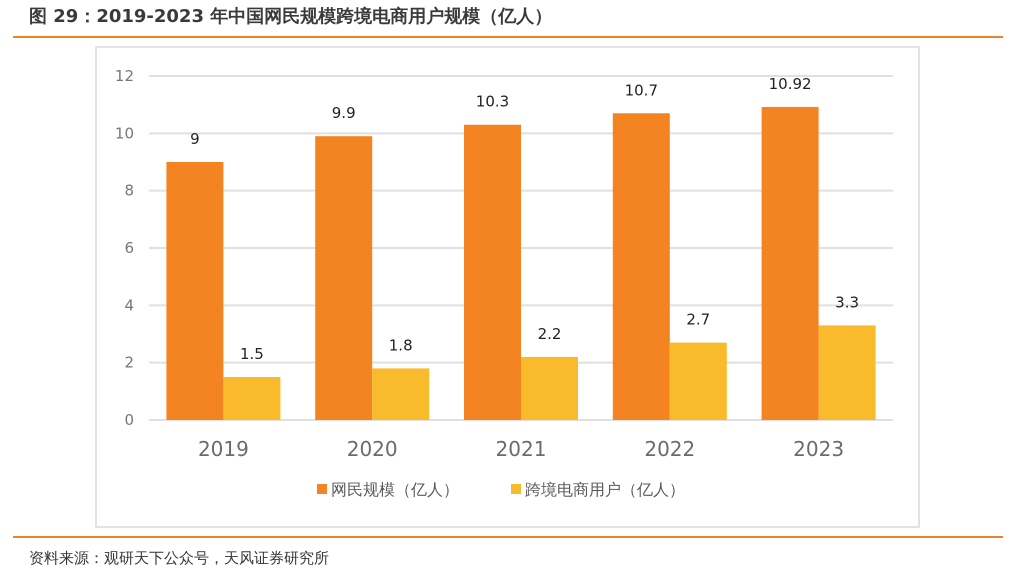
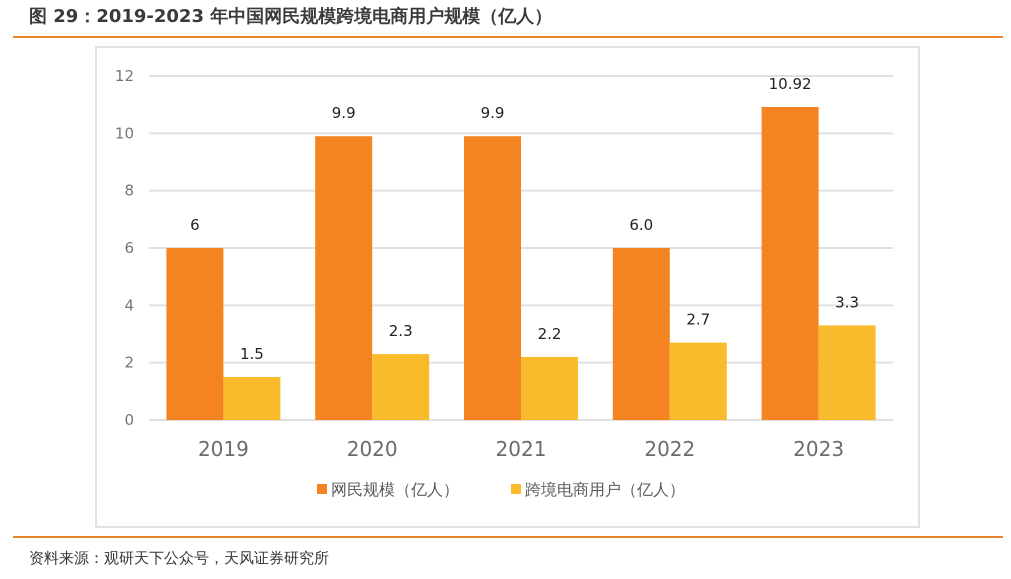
网民规模（亿人）/2019: 9 -> 6
跨境电商用户（亿人）/2020: 1.8 -> 2.3
网民规模（亿人）/2021: 10.3 -> 9.9
网民规模（亿人）/2022: 10.7 -> 6.0
